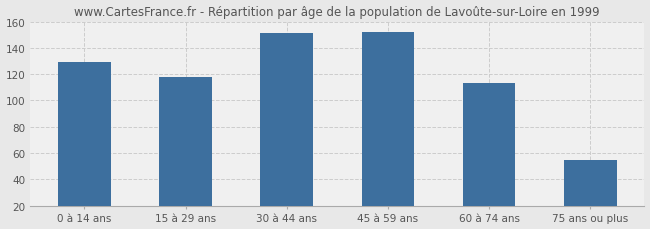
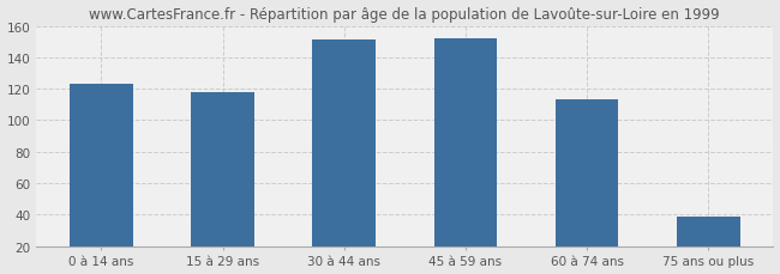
0 à 14 ans: 129 -> 123
75 ans ou plus: 55 -> 39
